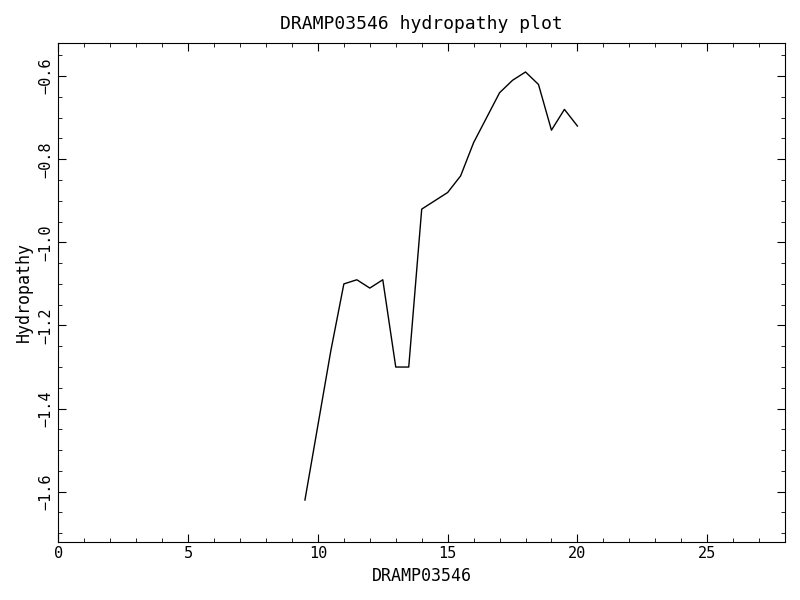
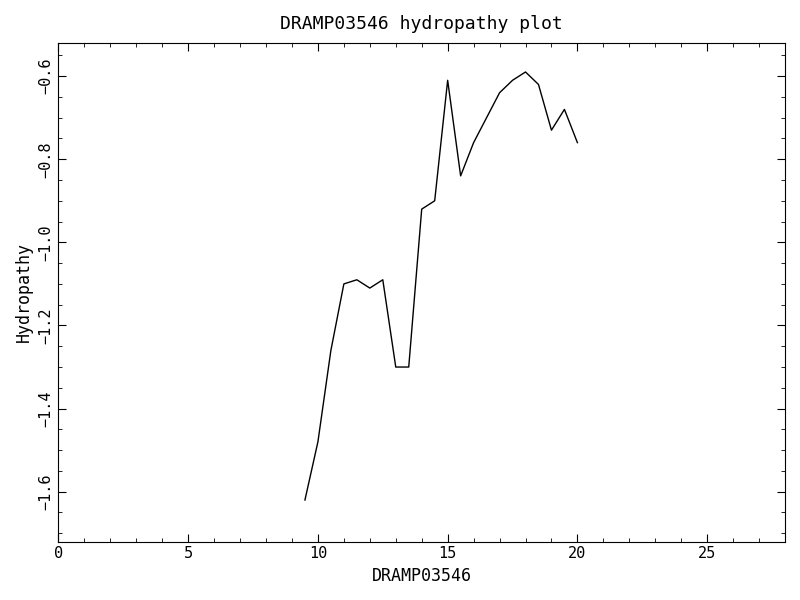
10: -1.44 -> -1.48
15: -0.88 -> -0.61
20: -0.72 -> -0.76
